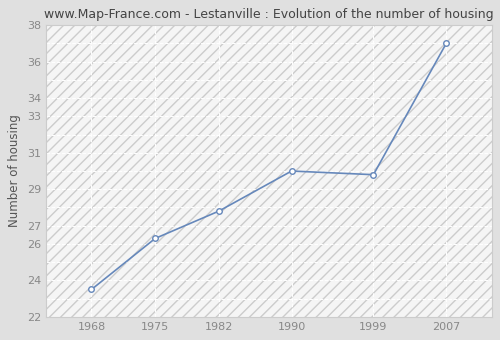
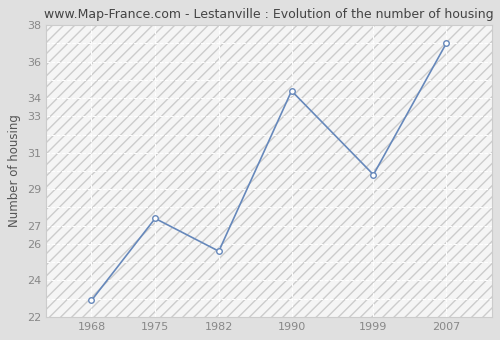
1968: 23.5 -> 22.9
1975: 26.3 -> 27.4
1982: 27.8 -> 25.6
1990: 30.0 -> 34.4
